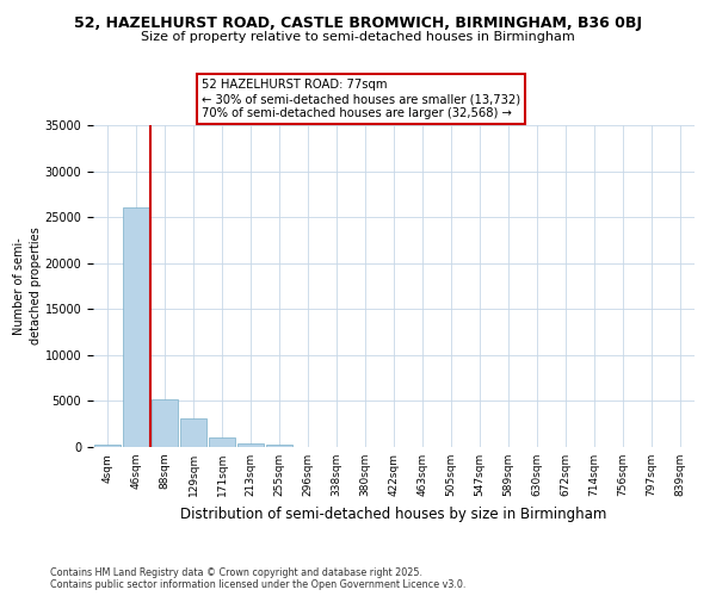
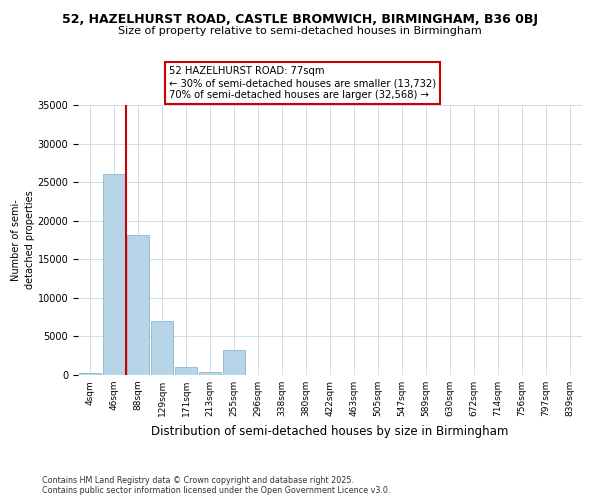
88sqm: 5200 -> 18200
129sqm: 3100 -> 7000
255sqm: 200 -> 3200
